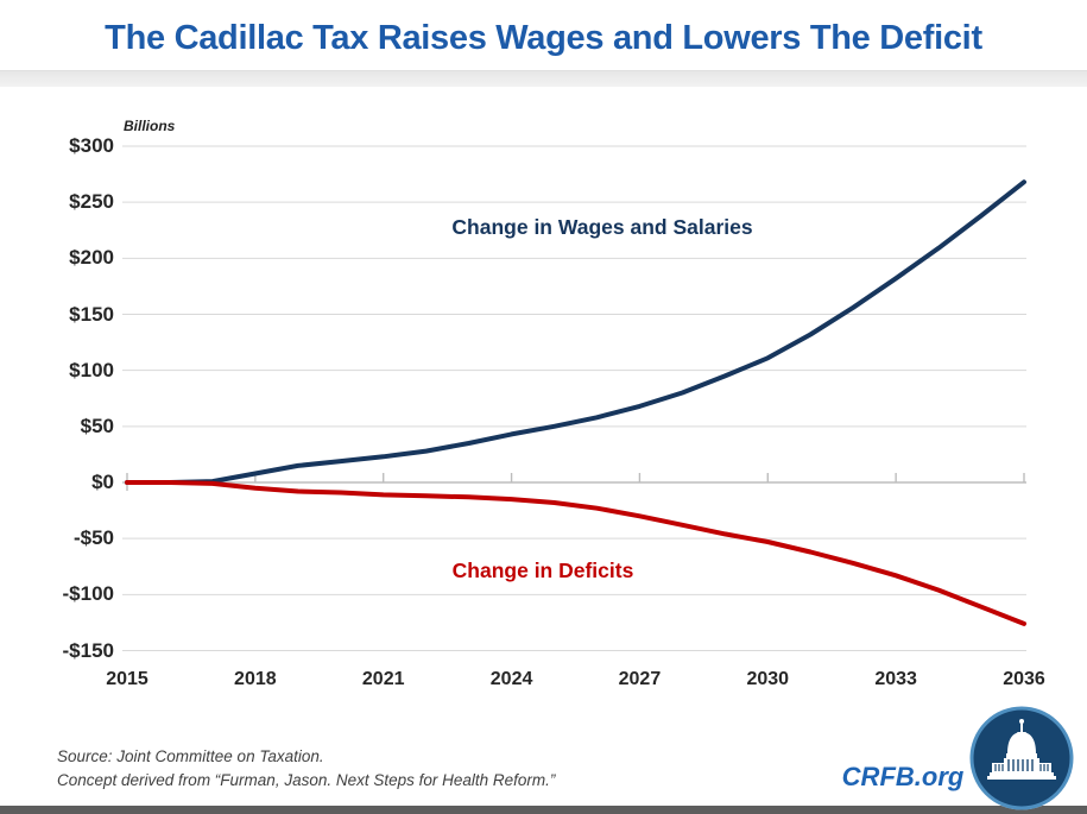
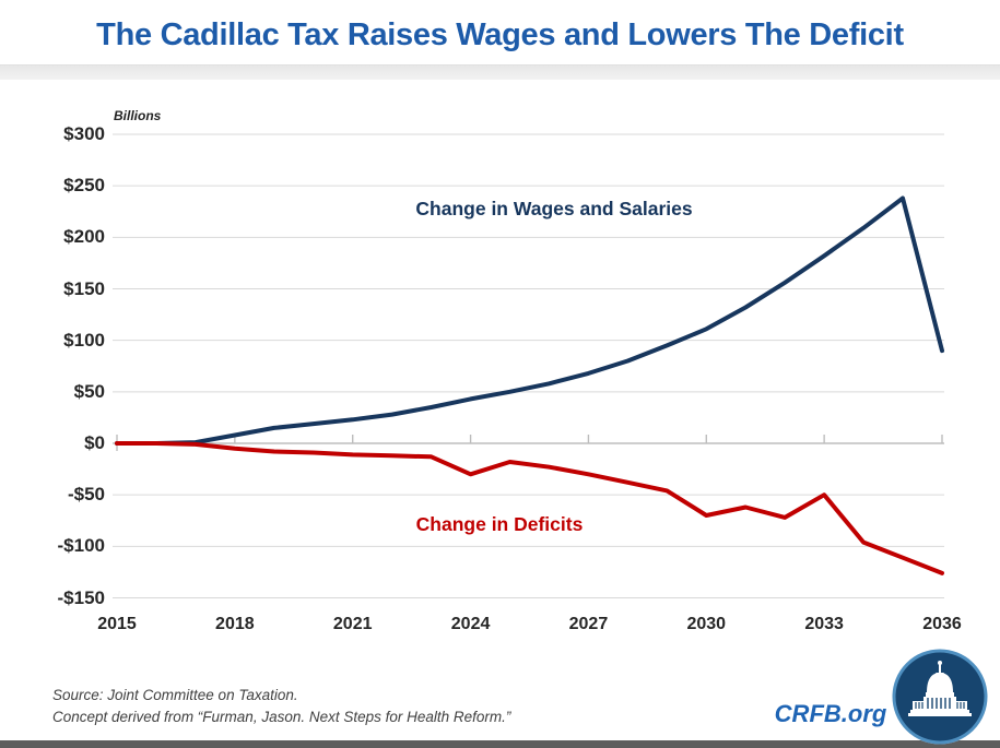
Change in Deficits/2024: -$20 -> -$30
Change in Deficits/2030: -$50 -> -$70
Change in Deficits/2033: -$80 -> -$50
Change in Wages and Salaries/2036: $270 -> $90
